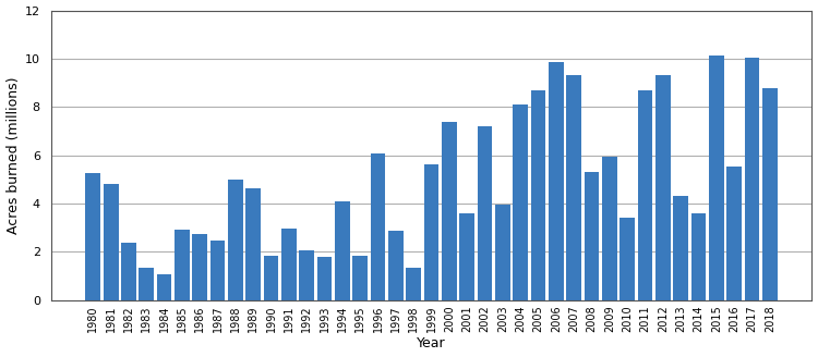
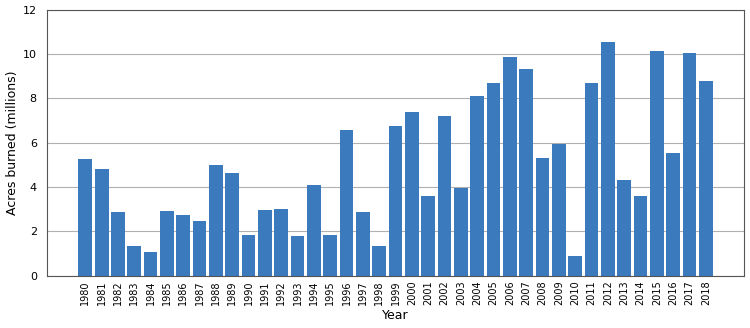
1982: 2.38 -> 2.85
1992: 2.07 -> 3.00
1996: 6.07 -> 6.55
1999: 5.62 -> 6.75
2010: 3.42 -> 0.90
2012: 9.32 -> 10.55
